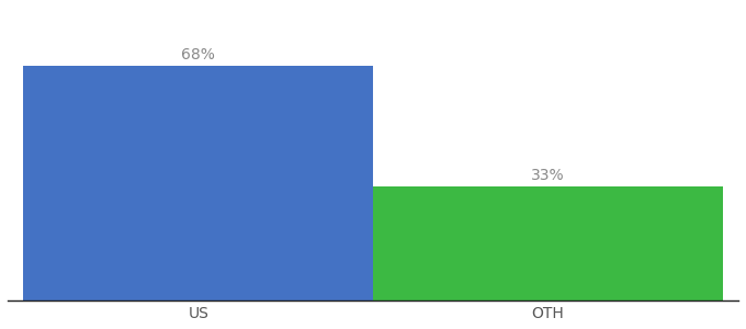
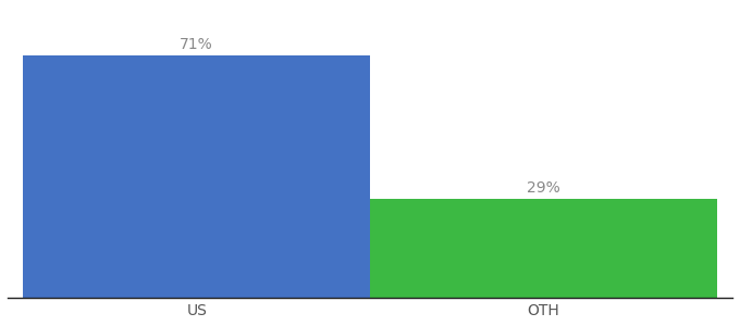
US: 68% -> 71%
OTH: 33% -> 29%
